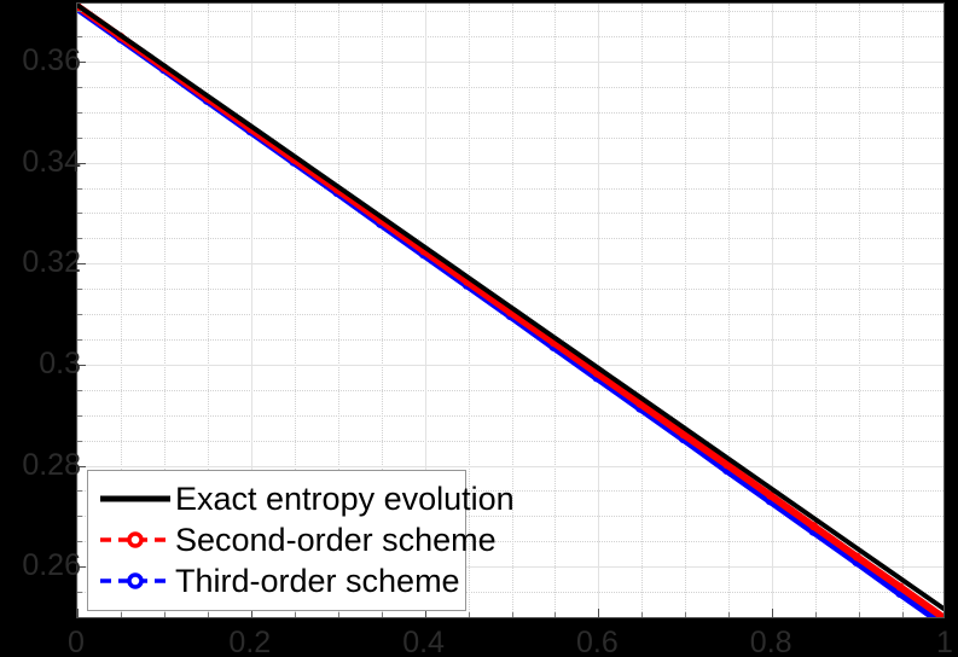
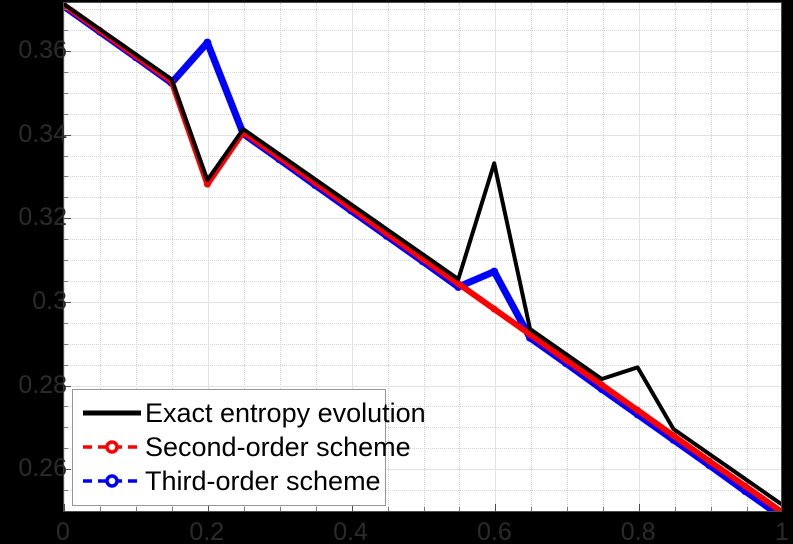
Exact entropy evolution/0.2: 0.347 -> 0.329
Second-order scheme/0.2: 0.347 -> 0.328
Third-order scheme/0.2: 0.346 -> 0.362
Exact entropy evolution/0.6: 0.299 -> 0.333
Third-order scheme/0.6: 0.297 -> 0.307
Exact entropy evolution/0.8: 0.275 -> 0.284
